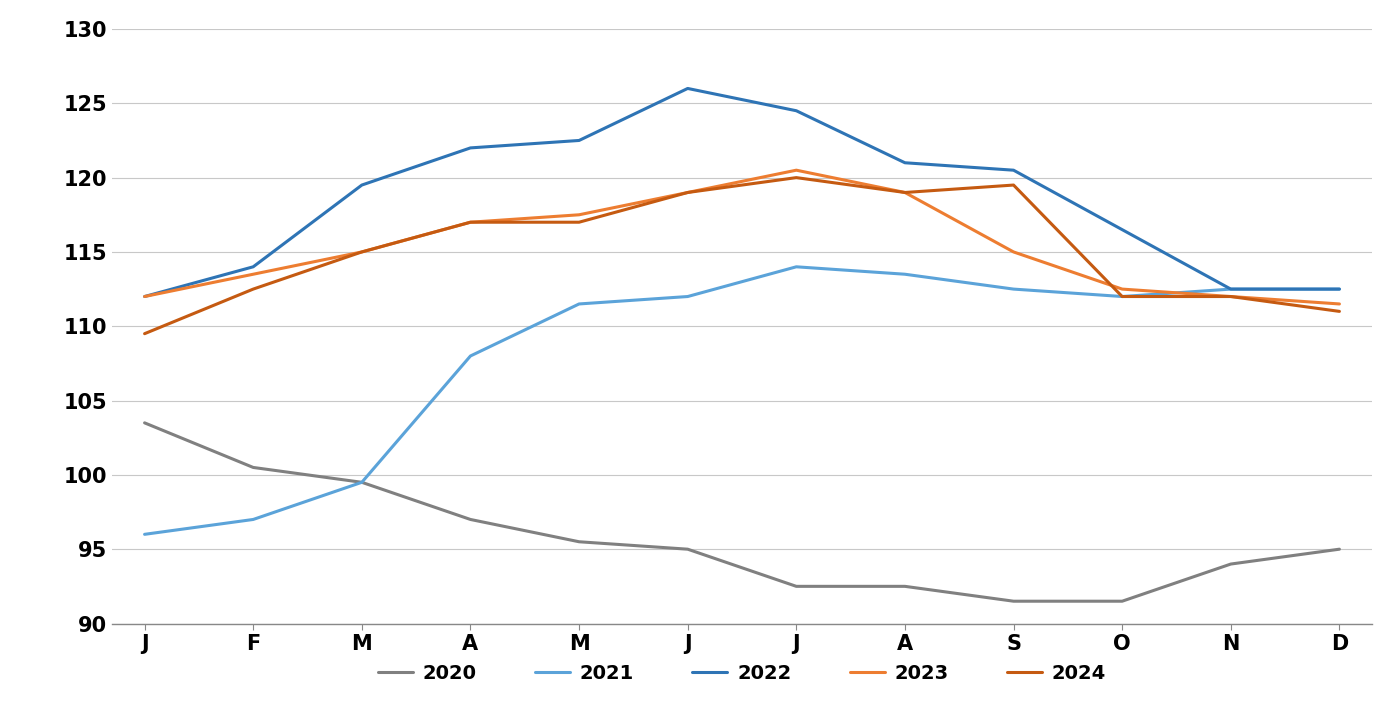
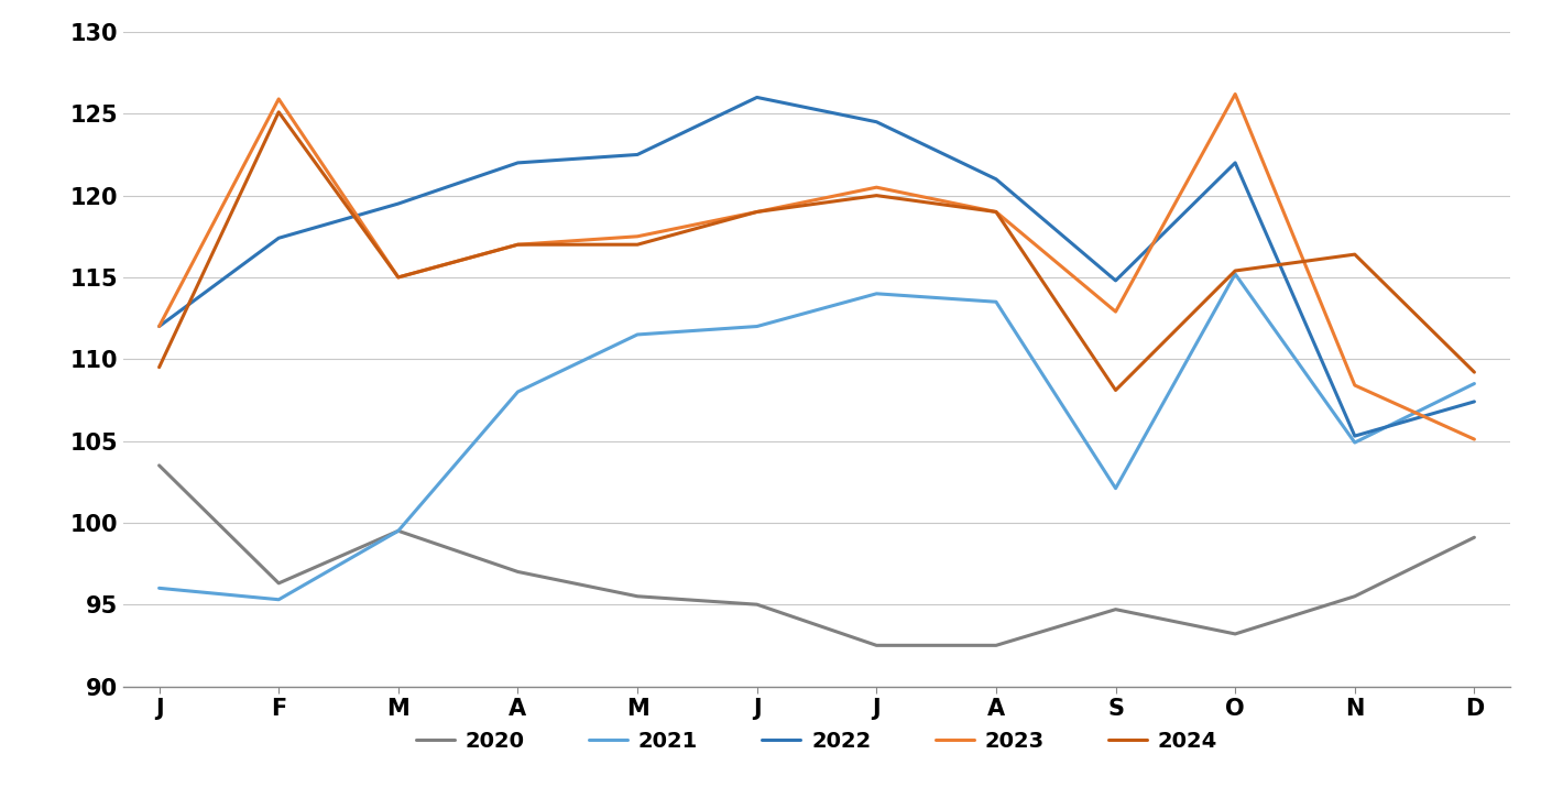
2020/F: 100.5 -> 96.3
2021/F: 97.0 -> 95.3
2022/F: 114.0 -> 117.4
2023/F: 113.5 -> 125.9
2024/F: 112.5 -> 125.1
2020/S: 91.5 -> 94.7
2021/S: 112.5 -> 102.1
2022/S: 120.5 -> 114.8
2023/S: 115.0 -> 112.9
2024/S: 119.5 -> 108.1
2020/O: 91.5 -> 93.2
2021/O: 112.0 -> 115.2
2022/O: 116.5 -> 122.0
2023/O: 112.5 -> 126.2
2024/O: 112.0 -> 115.4
2020/N: 94.0 -> 95.5
2021/N: 112.5 -> 104.9
2022/N: 112.5 -> 105.3
2023/N: 112.0 -> 108.4
2024/N: 112.0 -> 116.4
2020/D: 95.0 -> 99.1
2021/D: 112.5 -> 108.5
2022/D: 112.5 -> 107.4
2023/D: 111.5 -> 105.1
2024/D: 111.0 -> 109.2
